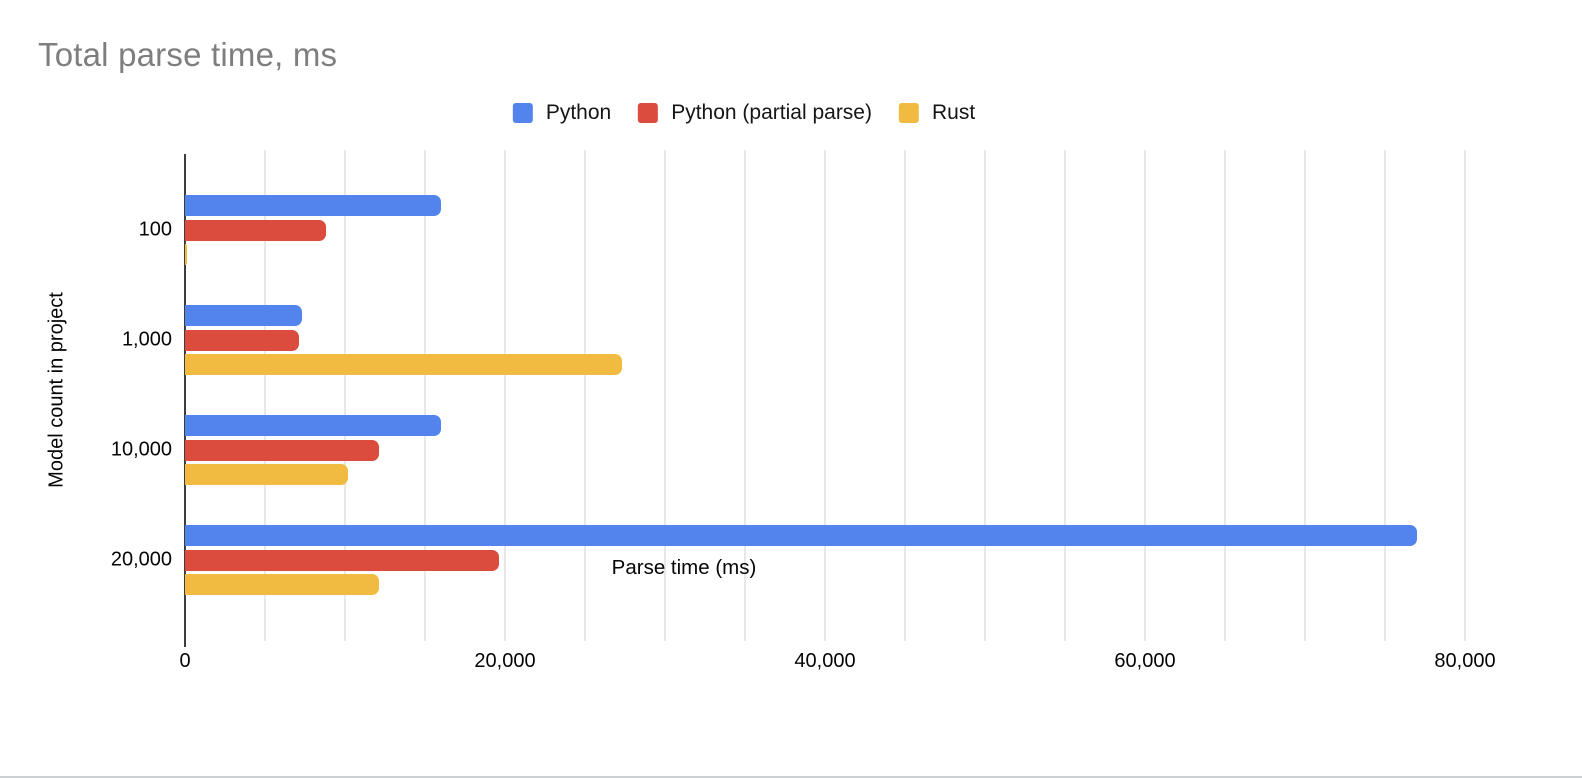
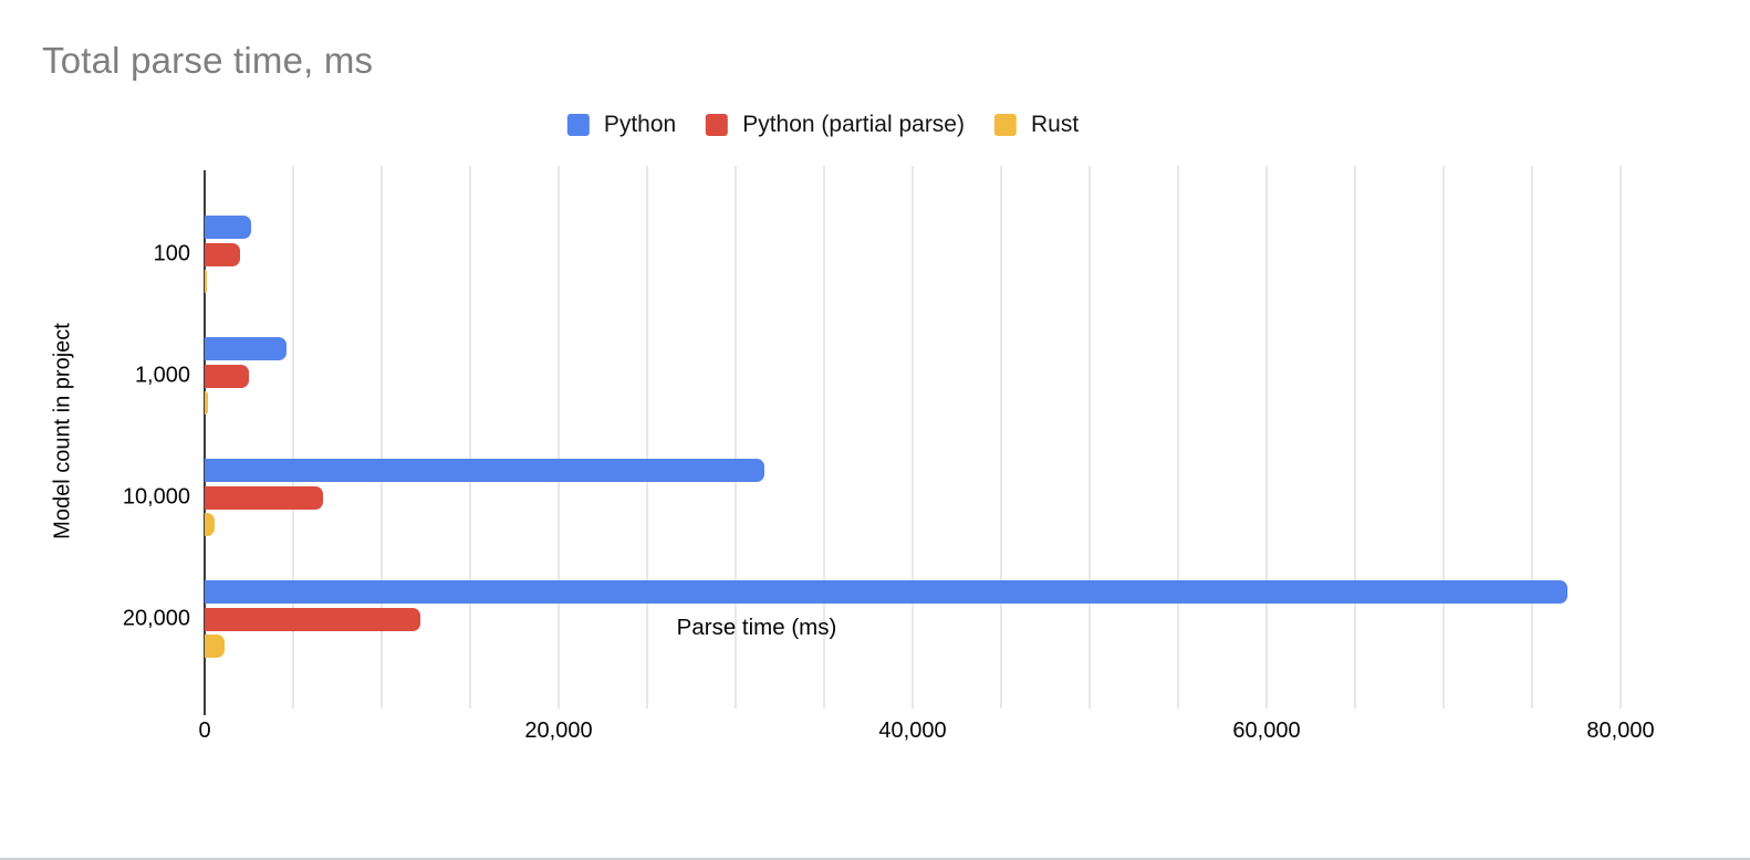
Python/100: 16000 -> 2600
Python (partial parse)/100: 8800 -> 2000
Python/1,000: 7300 -> 4600
Python (partial parse)/1,000: 7100 -> 2500
Rust/1,000: 27300 -> 200
Python/10,000: 16000 -> 31600
Python (partial parse)/10,000: 12100 -> 6700
Rust/10,000: 10200 -> 600
Python (partial parse)/20,000: 19600 -> 12200
Rust/20,000: 12100 -> 1100
